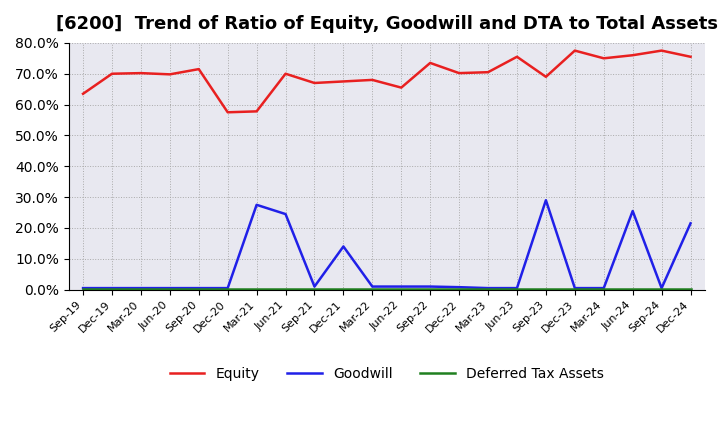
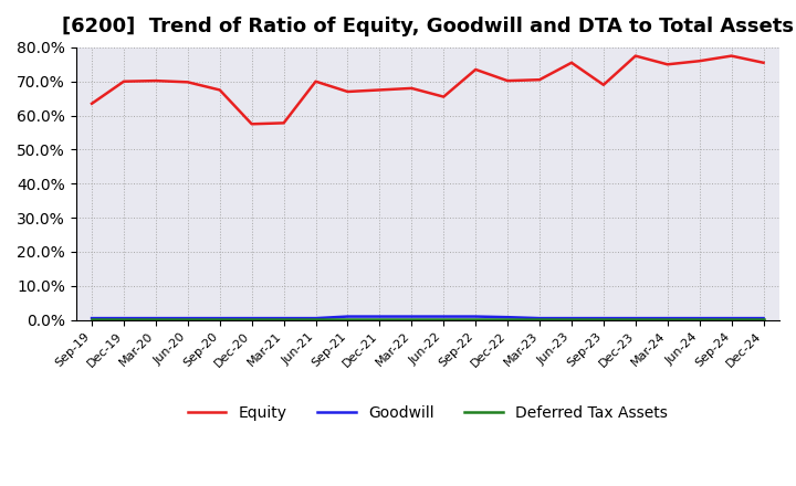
Equity/Sep-20: 71.5% -> 67.5%
Goodwill/Mar-21: 27.5% -> 0.5%
Goodwill/Jun-21: 24.5% -> 0.5%
Goodwill/Dec-21: 14.0% -> 1.0%
Goodwill/Sep-23: 29.0% -> 0.5%
Goodwill/Jun-24: 25.5% -> 0.5%
Goodwill/Dec-24: 21.5% -> 0.5%
